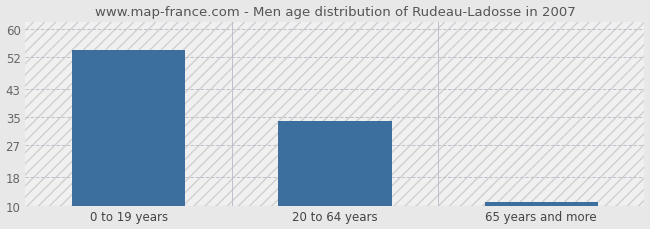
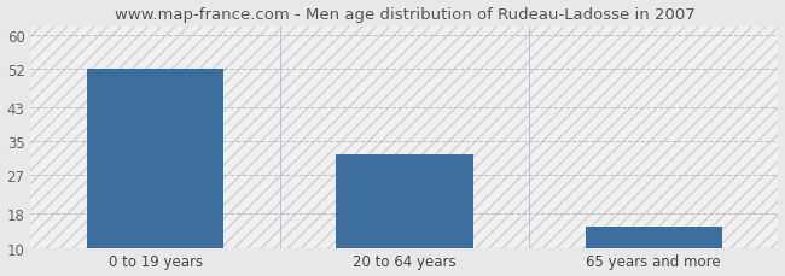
0 to 19 years: 54 -> 52
20 to 64 years: 34 -> 32
65 years and more: 11 -> 15
